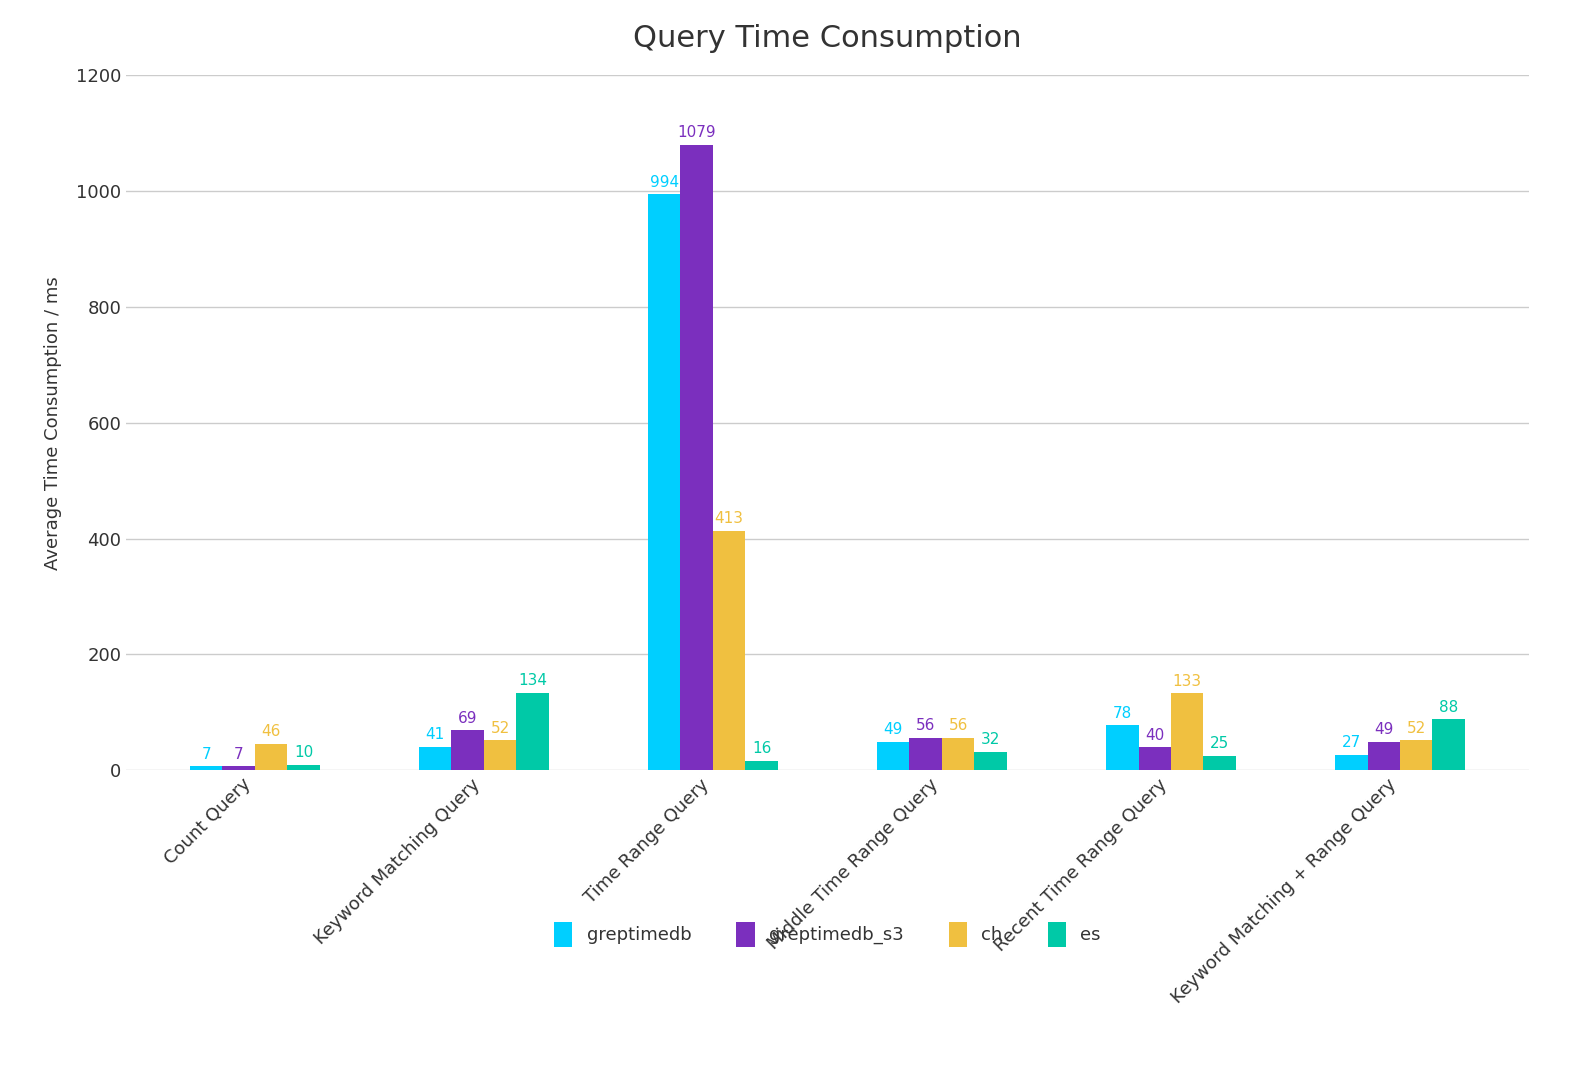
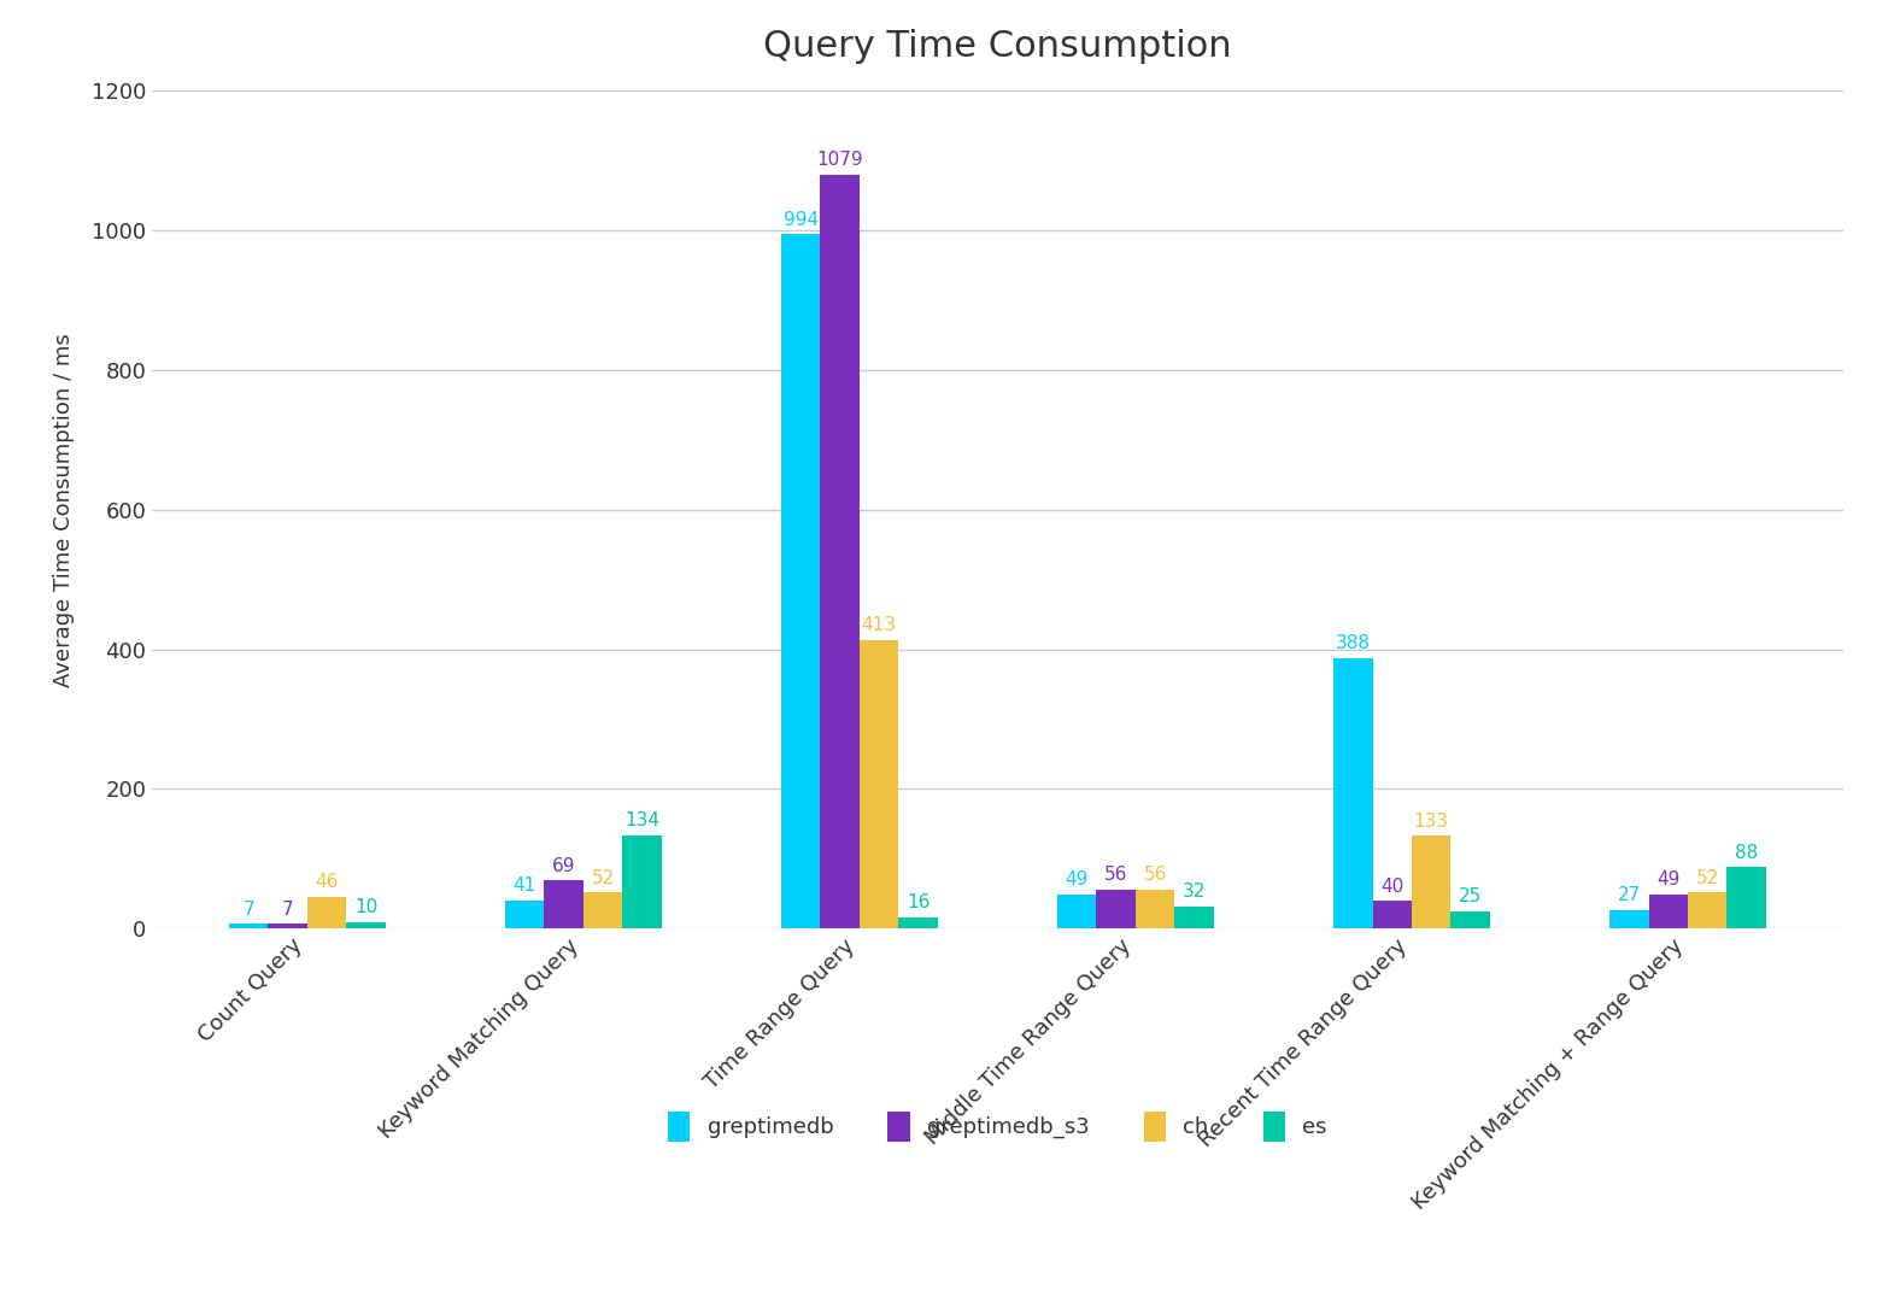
greptimedb/Recent Time Range Query: 78 -> 388
